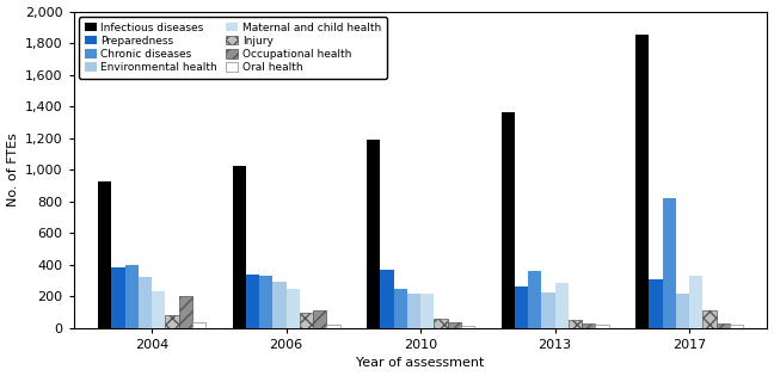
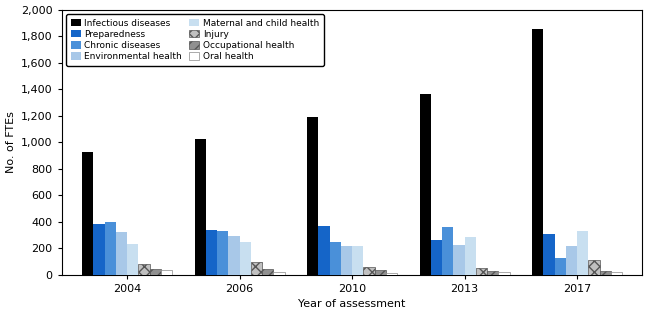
Occupational health/2004: 200 -> 40
Occupational health/2006: 110 -> 40
Chronic diseases/2017: 820 -> 130
